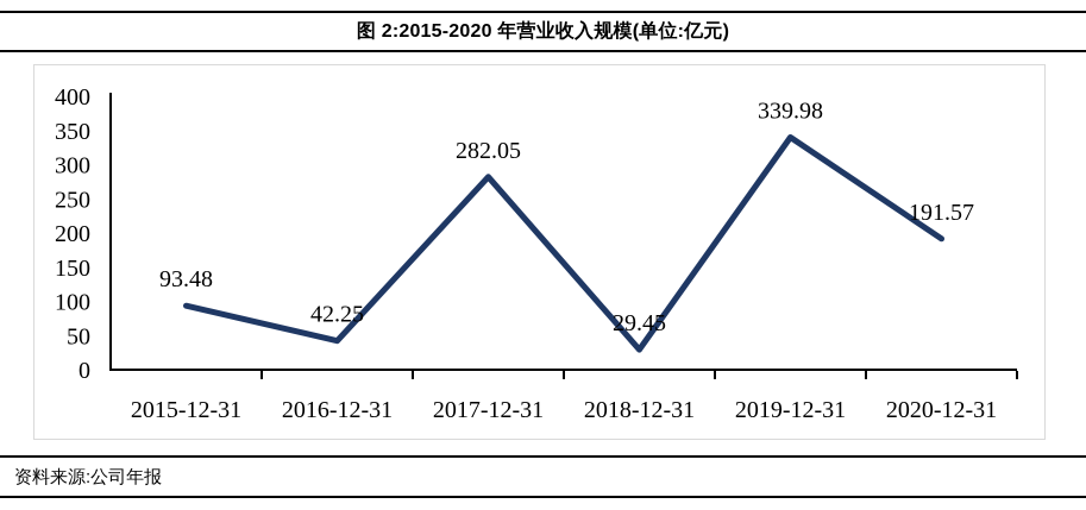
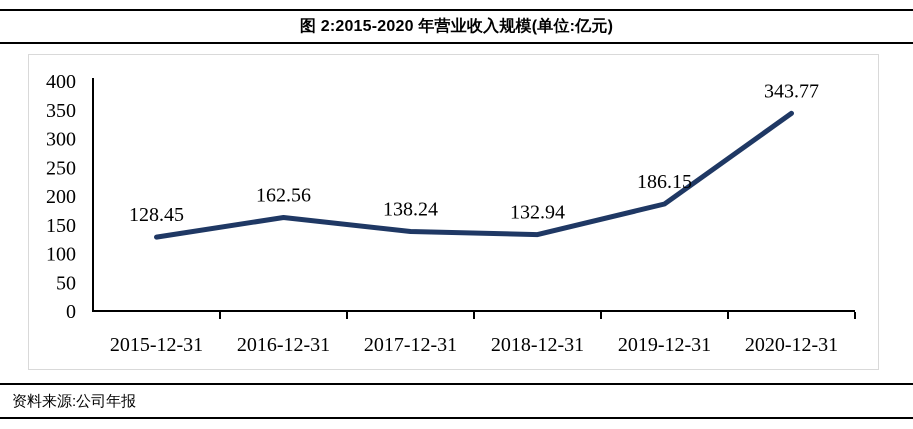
2015-12-31: 93.48 -> 128.45
2016-12-31: 42.25 -> 162.56
2017-12-31: 282.05 -> 138.24
2018-12-31: 29.45 -> 132.94
2019-12-31: 339.98 -> 186.15
2020-12-31: 191.57 -> 343.77
